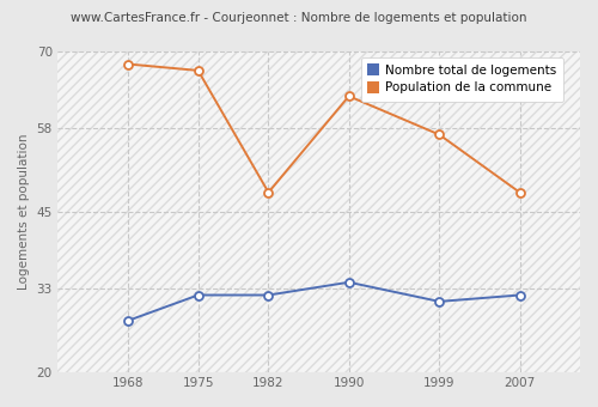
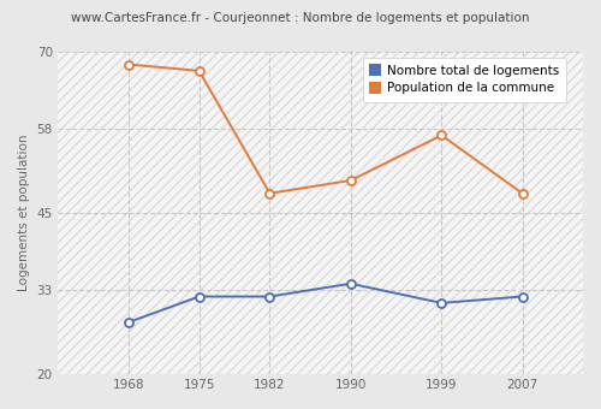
Population de la commune/1990: 63 -> 50
